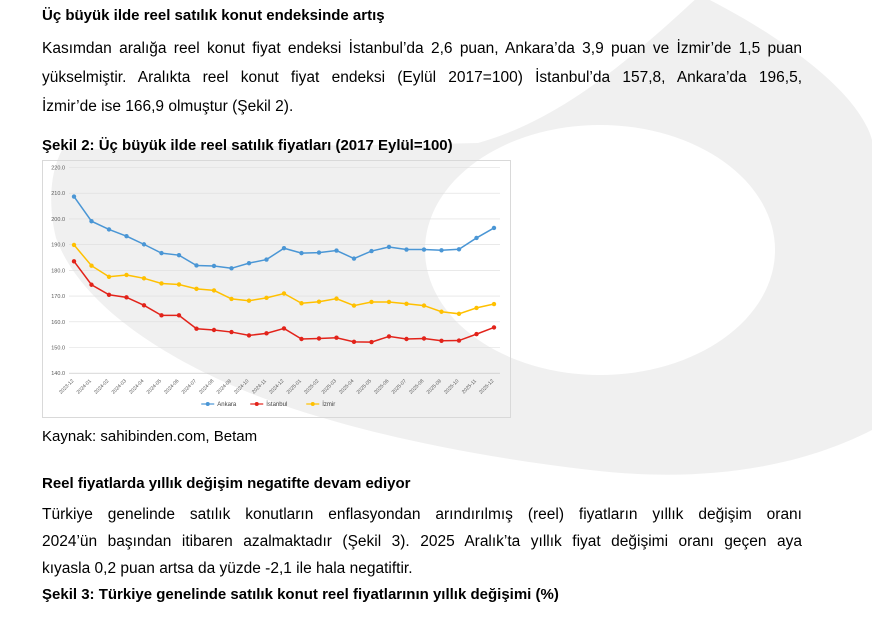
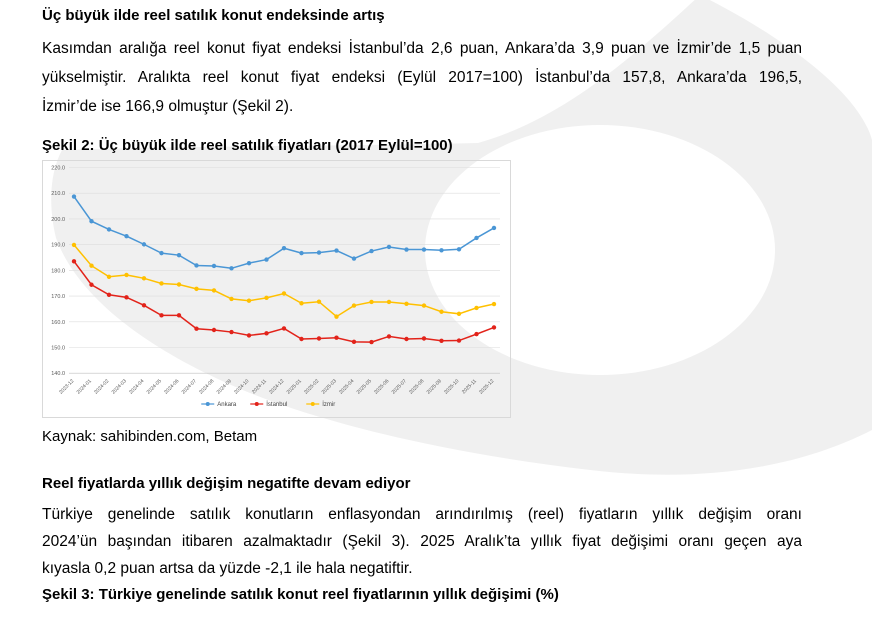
İzmir/2025-03: 169 -> 162
